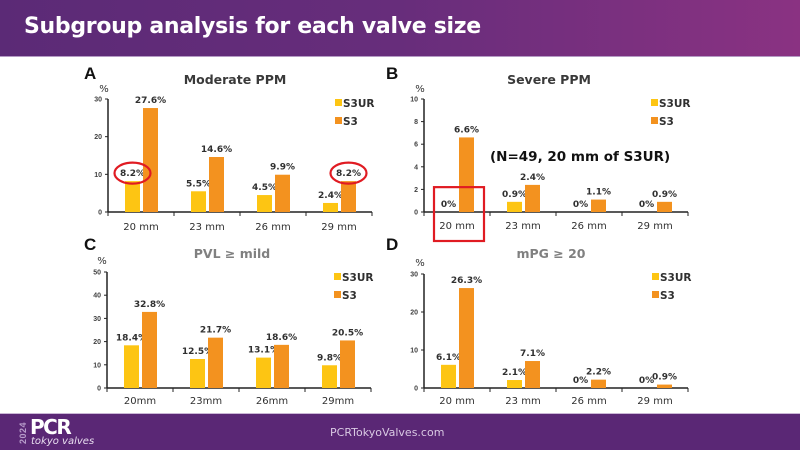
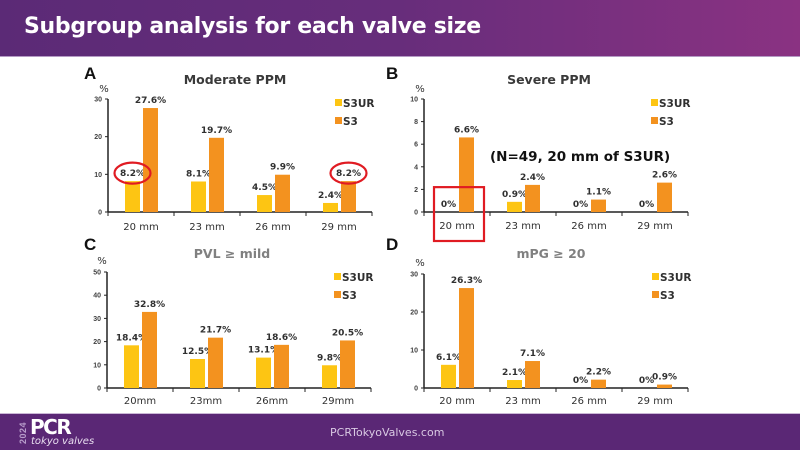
Moderate PPM/S3UR/23 mm: 5.5% -> 8.1%
Moderate PPM/S3/23 mm: 14.6% -> 19.7%
Severe PPM/S3/29 mm: 0.9% -> 2.6%
